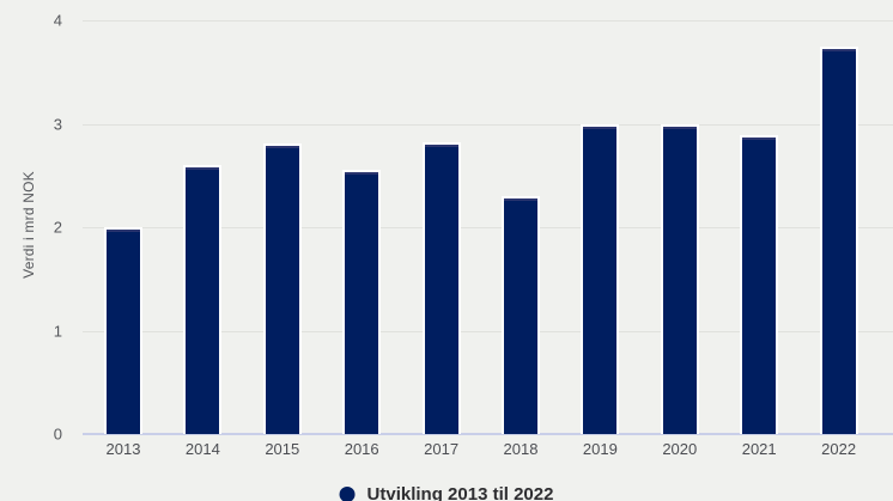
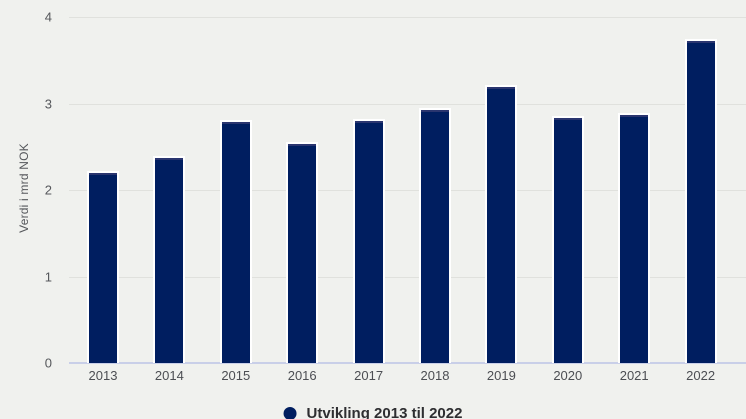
2013: 2.0 -> 2.2
2014: 2.6 -> 2.4
2018: 2.3 -> 3.0
2019: 3.0 -> 3.2
2020: 3.0 -> 2.9
